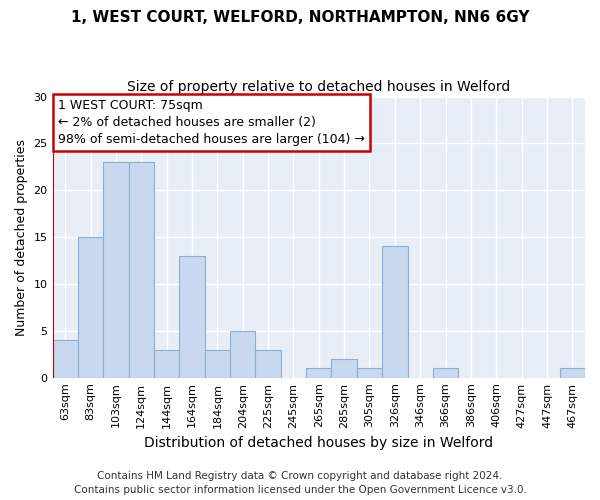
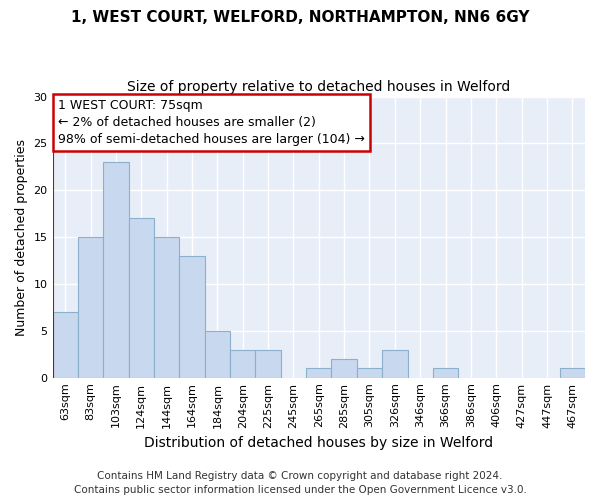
63sqm: 4 -> 7
124sqm: 23 -> 17
144sqm: 3 -> 15
184sqm: 3 -> 5
204sqm: 5 -> 3
326sqm: 14 -> 3
